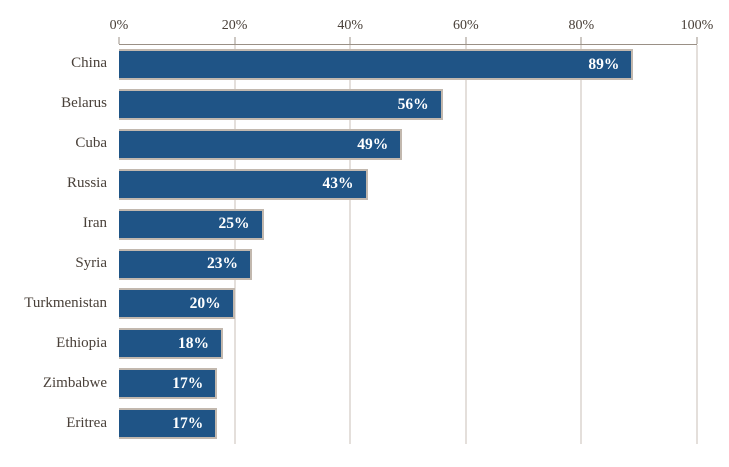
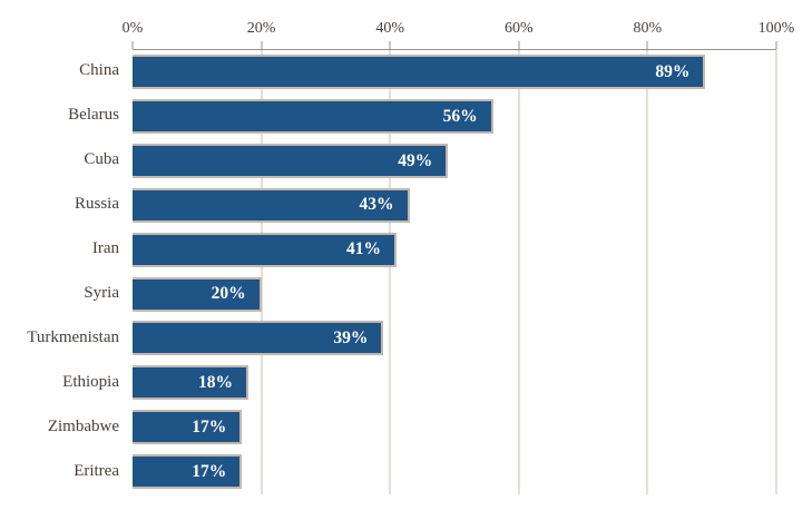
Iran: 25% -> 41%
Syria: 23% -> 20%
Turkmenistan: 20% -> 39%
